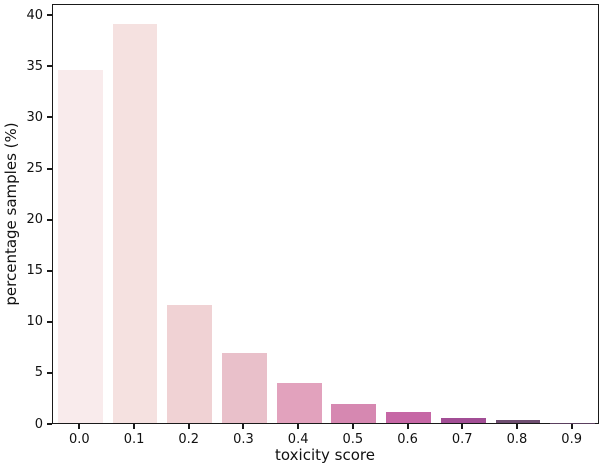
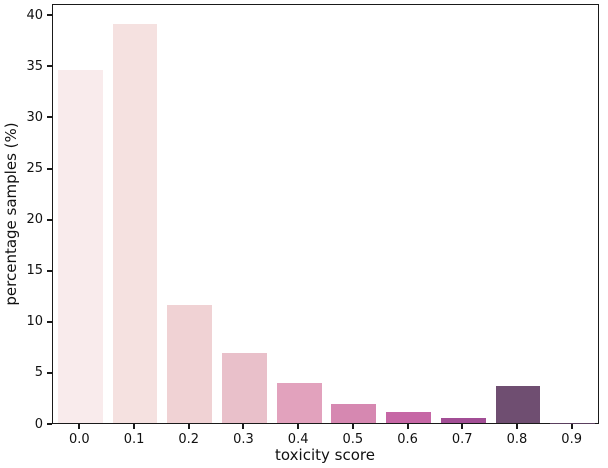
0.8: 0.2 -> 3.6
